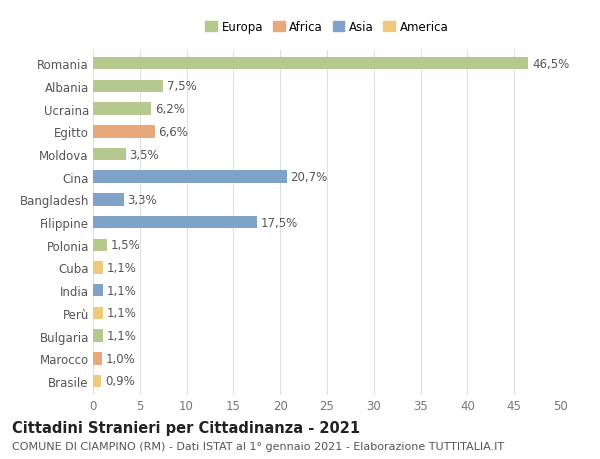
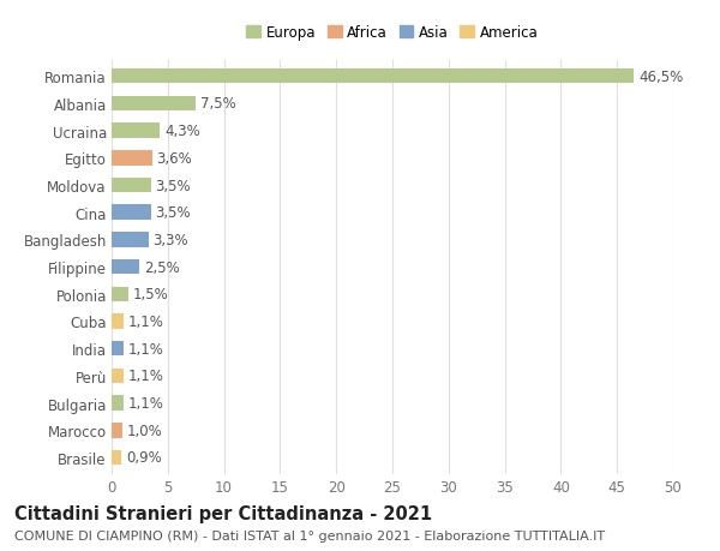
Ucraina: 6,2% -> 4,3%
Egitto: 6,6% -> 3,6%
Cina: 20,7% -> 3,5%
Filippine: 17,5% -> 2,5%
